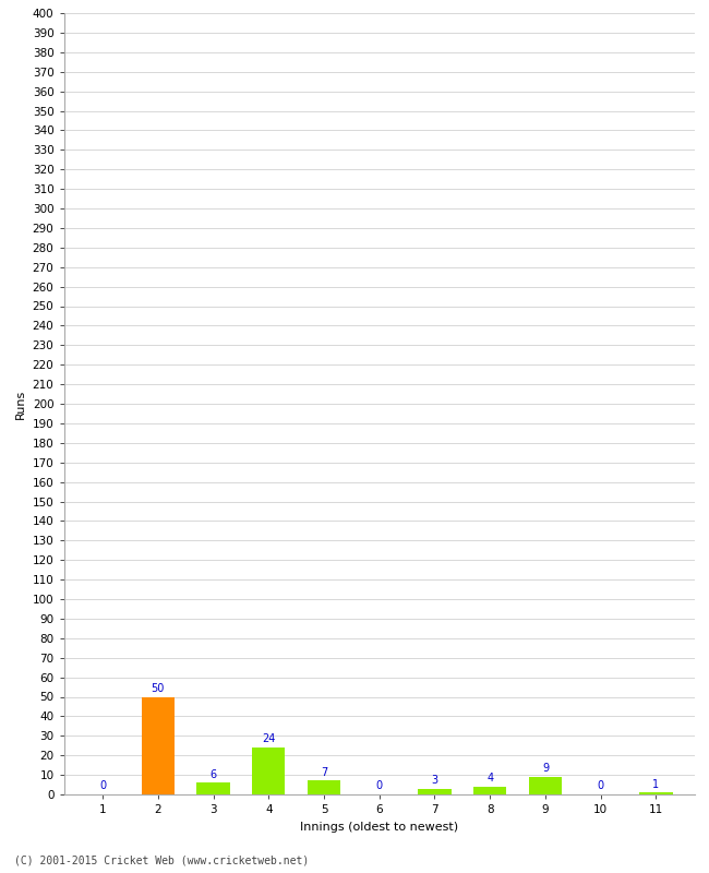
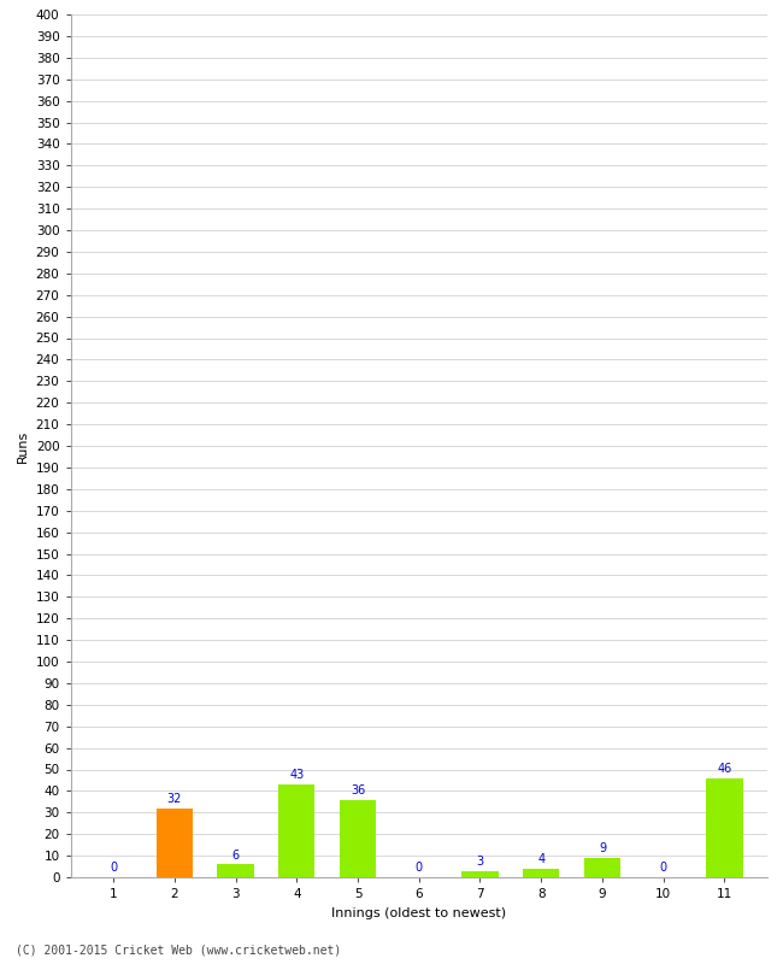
2: 50 -> 32
4: 24 -> 43
5: 7 -> 36
11: 1 -> 46
